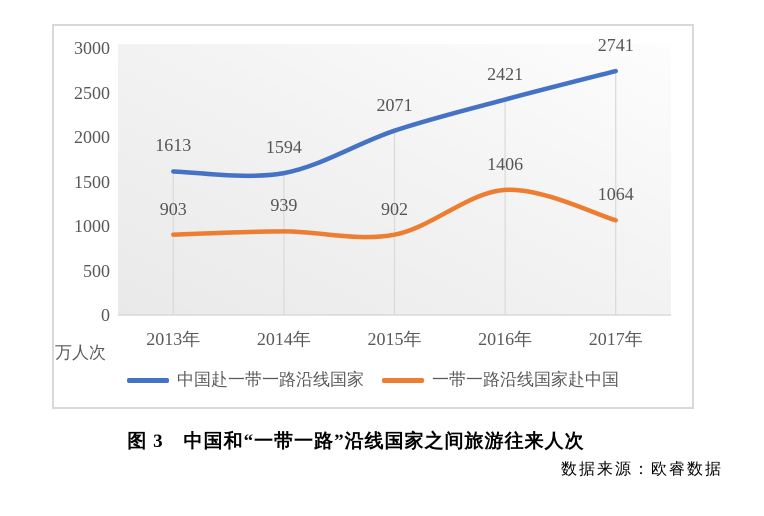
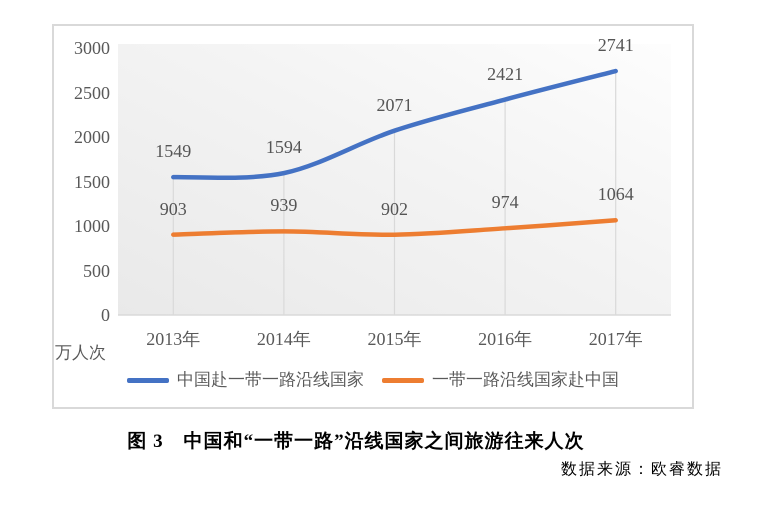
中国赴一带一路沿线国家/2013年: 1613 -> 1549
一带一路沿线国家赴中国/2016年: 1406 -> 974
